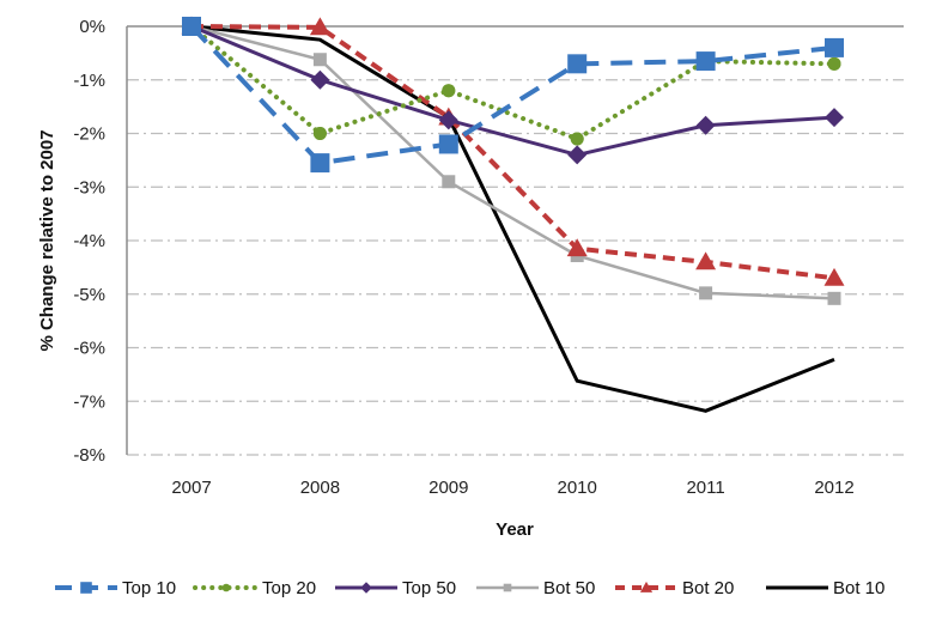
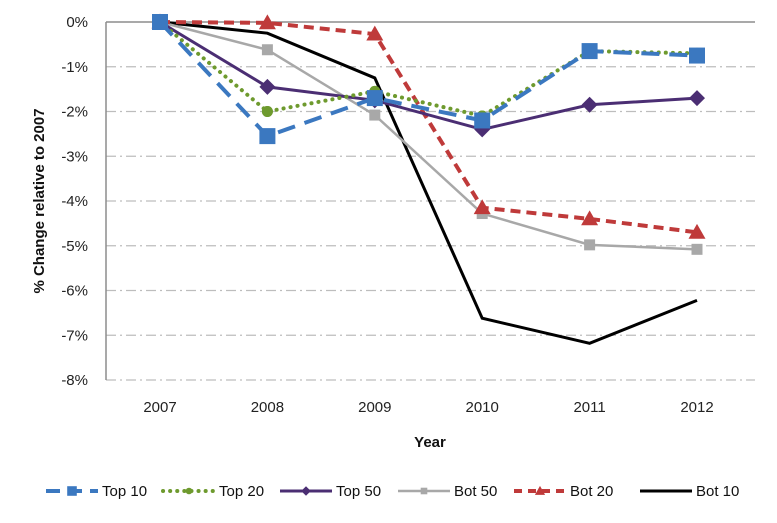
Top 50/2008: -1.0% -> -1.4%
Top 10/2009: -2.2% -> -1.7%
Top 20/2009: -1.2% -> -1.6%
Bot 50/2009: -2.9% -> -2.1%
Bot 20/2009: -1.7% -> -0.3%
Bot 10/2009: -1.7% -> -1.2%
Top 10/2010: -0.7% -> -2.2%
Top 10/2012: -0.4% -> -0.8%
